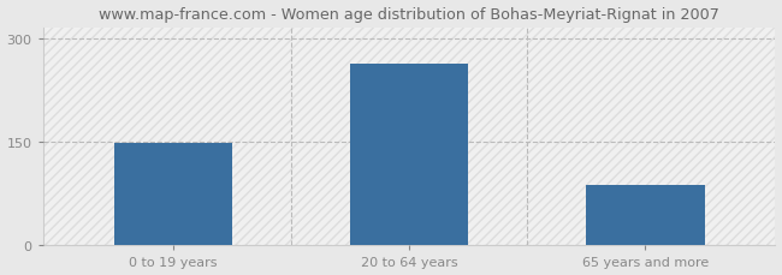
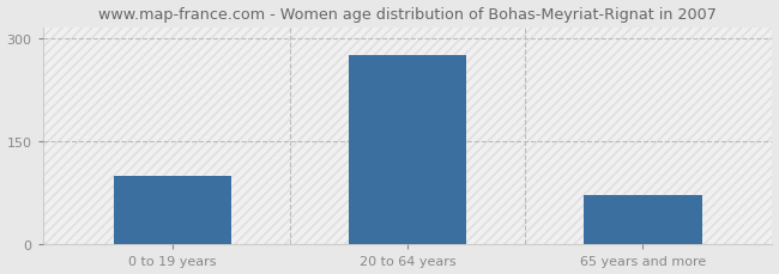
0 to 19 years: 148 -> 100
20 to 64 years: 262 -> 275
65 years and more: 88 -> 72
